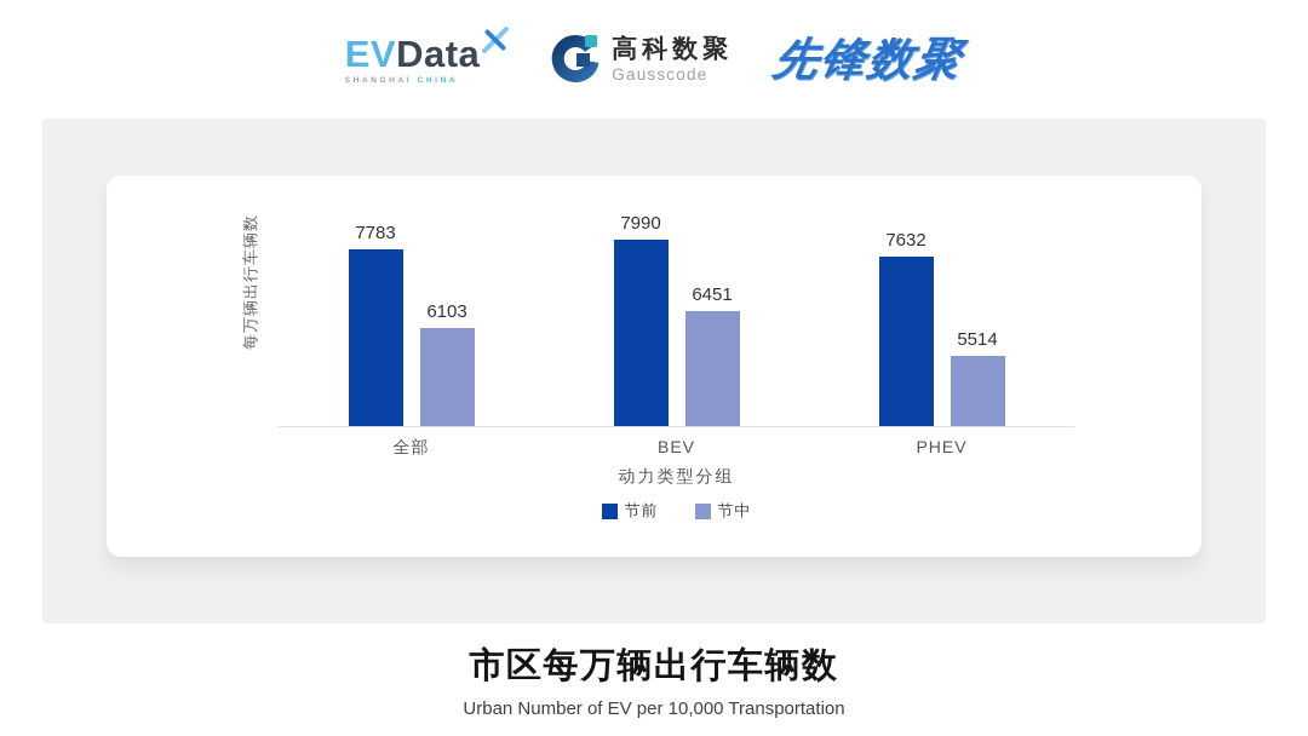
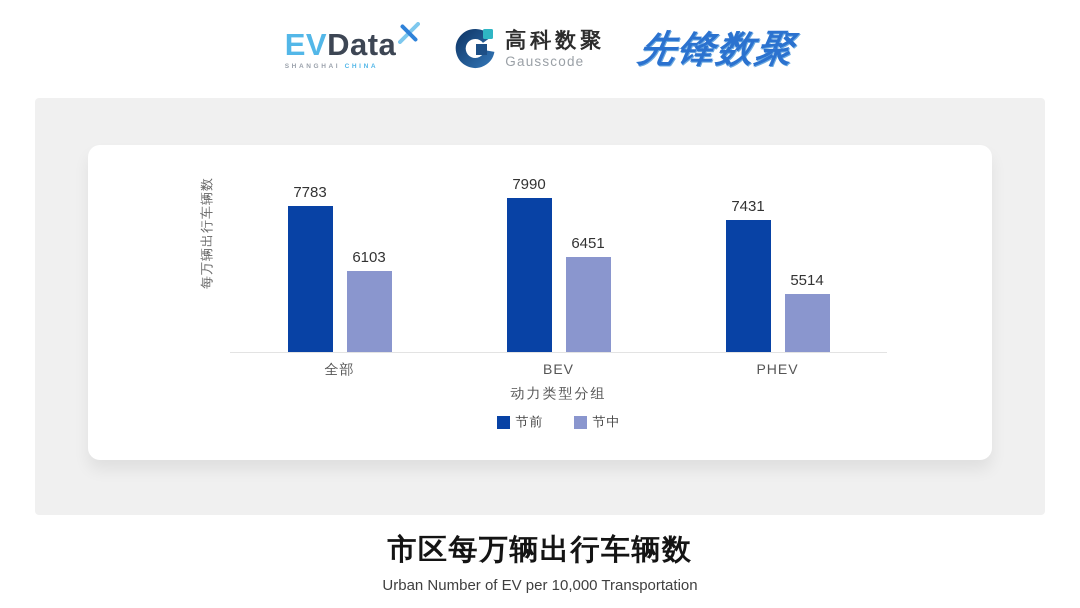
节前/PHEV: 7632 -> 7431
